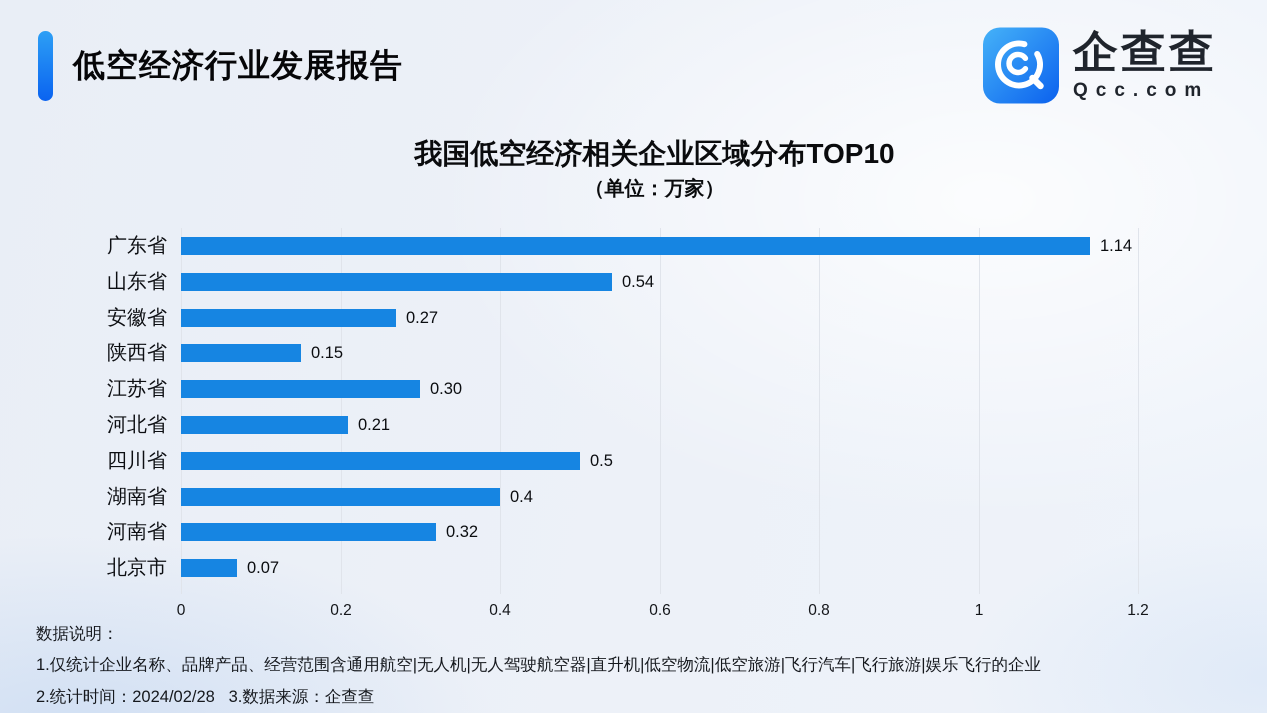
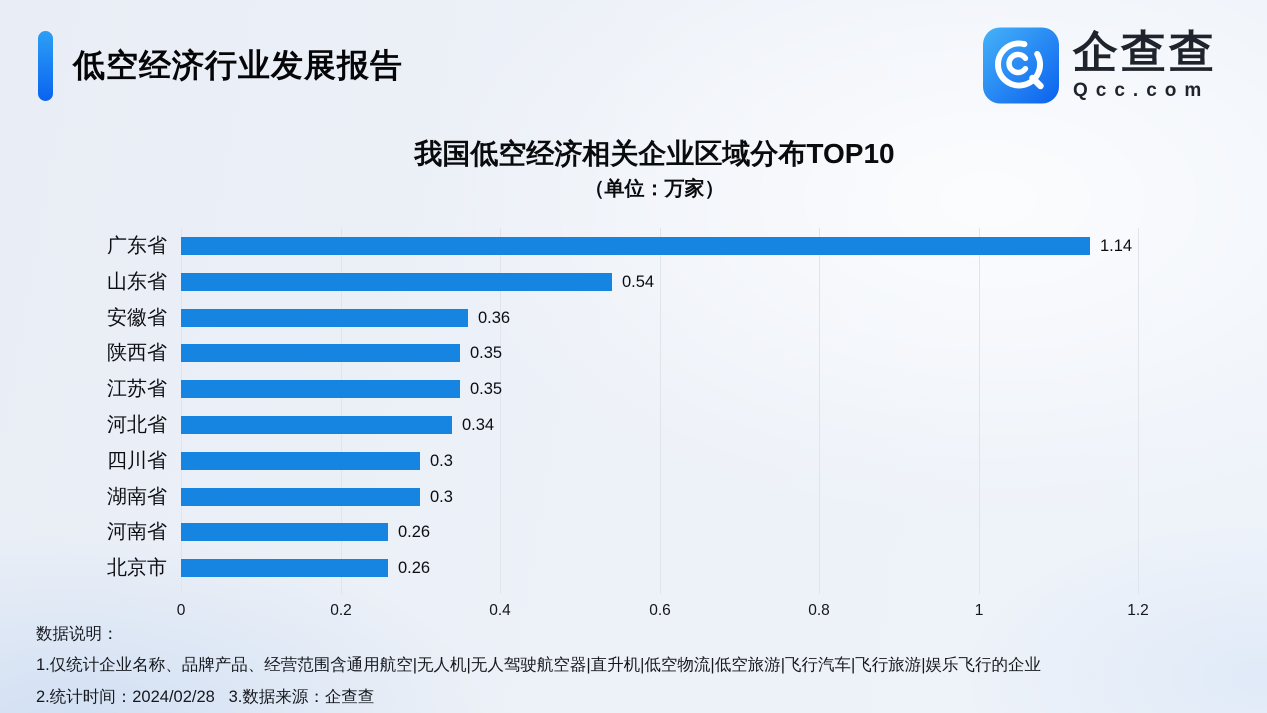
安徽省: 0.27 -> 0.36
陕西省: 0.15 -> 0.35
江苏省: 0.30 -> 0.35
河北省: 0.21 -> 0.34
四川省: 0.5 -> 0.3
湖南省: 0.4 -> 0.3
河南省: 0.32 -> 0.26
北京市: 0.07 -> 0.26
